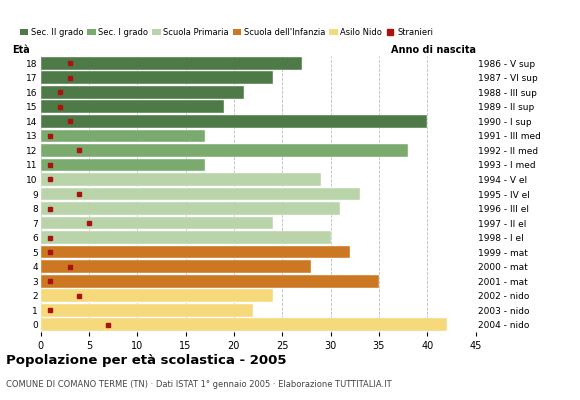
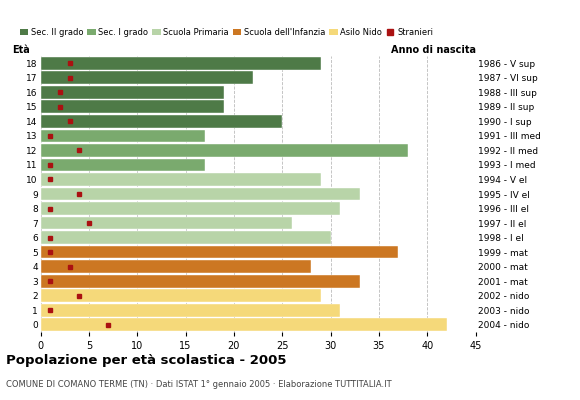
18: 27 -> 29
17: 24 -> 22
16: 21 -> 19
14: 40 -> 25
7: 24 -> 26
5: 32 -> 37
3: 35 -> 33
2: 24 -> 29
1: 22 -> 31
